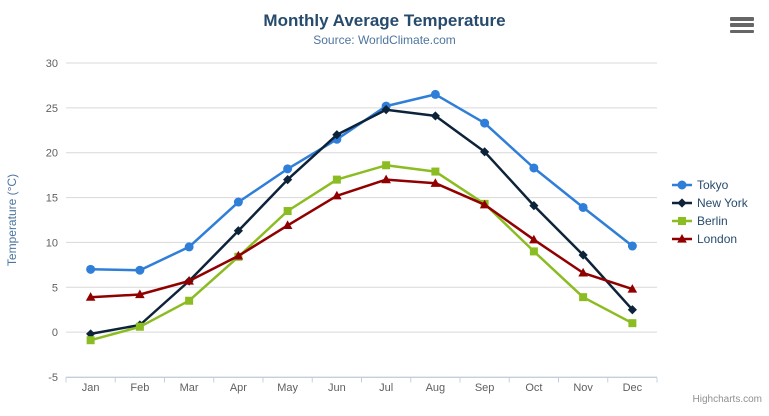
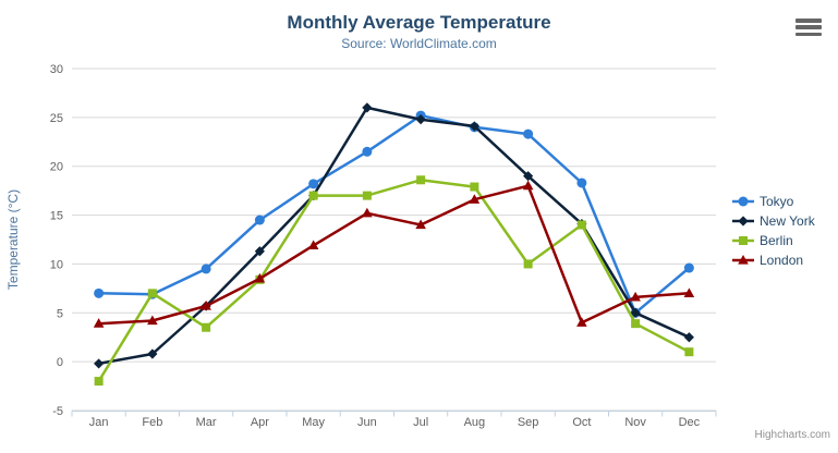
Berlin/Jan: -1 -> -2
Berlin/Feb: 1 -> 7
Berlin/May: 14 -> 17
New York/Jun: 22 -> 26
London/Jul: 17 -> 14
Tokyo/Aug: 26 -> 24
New York/Sep: 20 -> 19
Berlin/Sep: 14 -> 10
London/Sep: 14 -> 18
Berlin/Oct: 9 -> 14
London/Oct: 10 -> 4
Tokyo/Nov: 14 -> 5
New York/Nov: 9 -> 5
London/Dec: 5 -> 7
